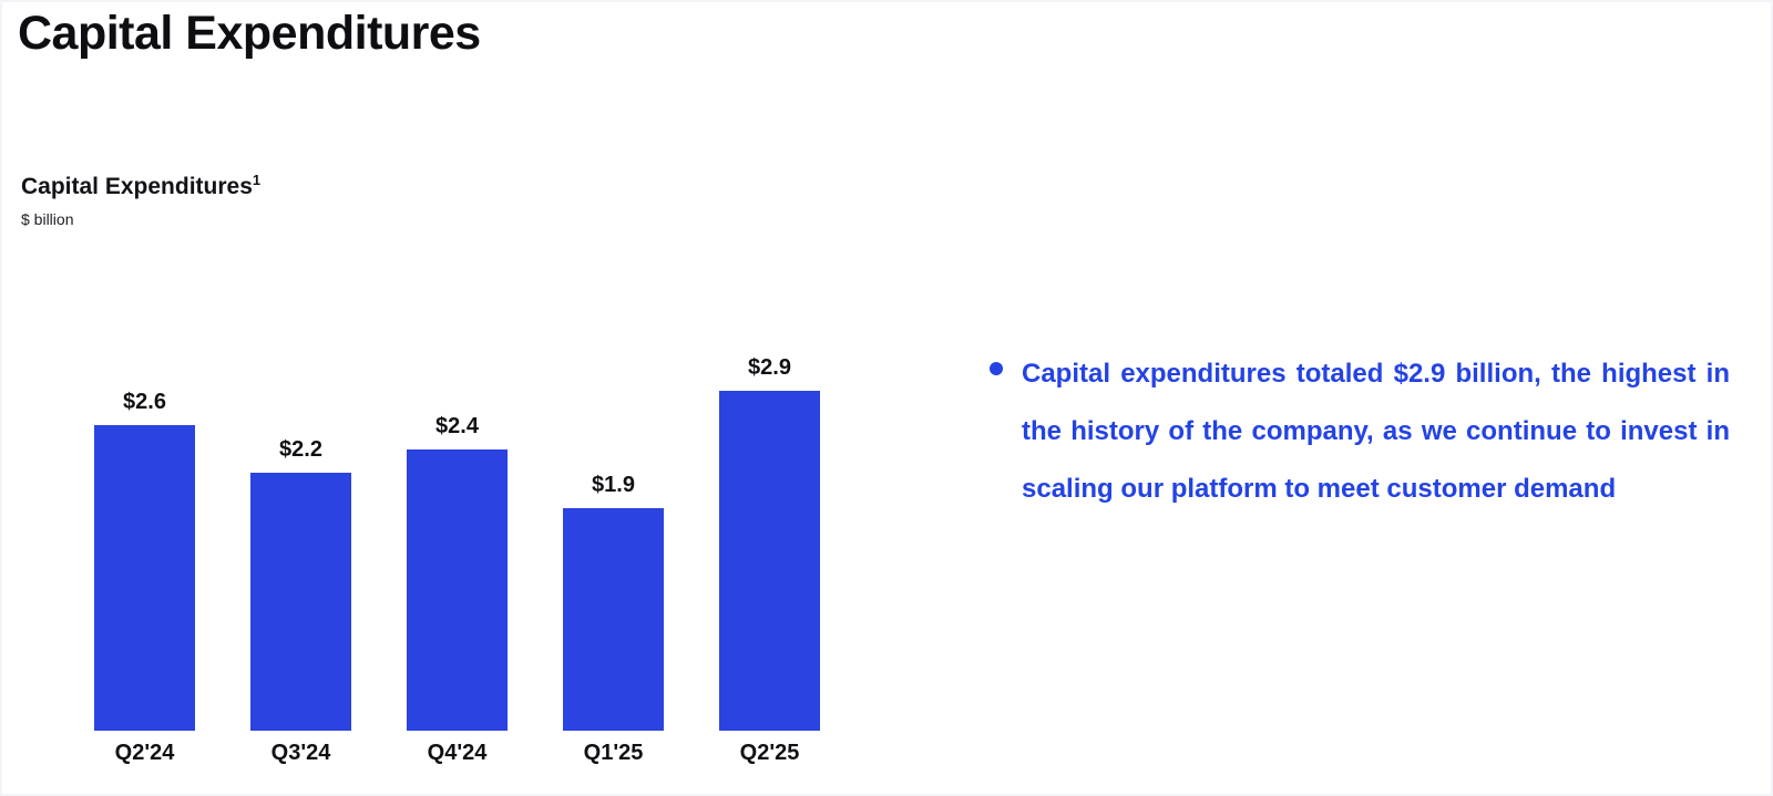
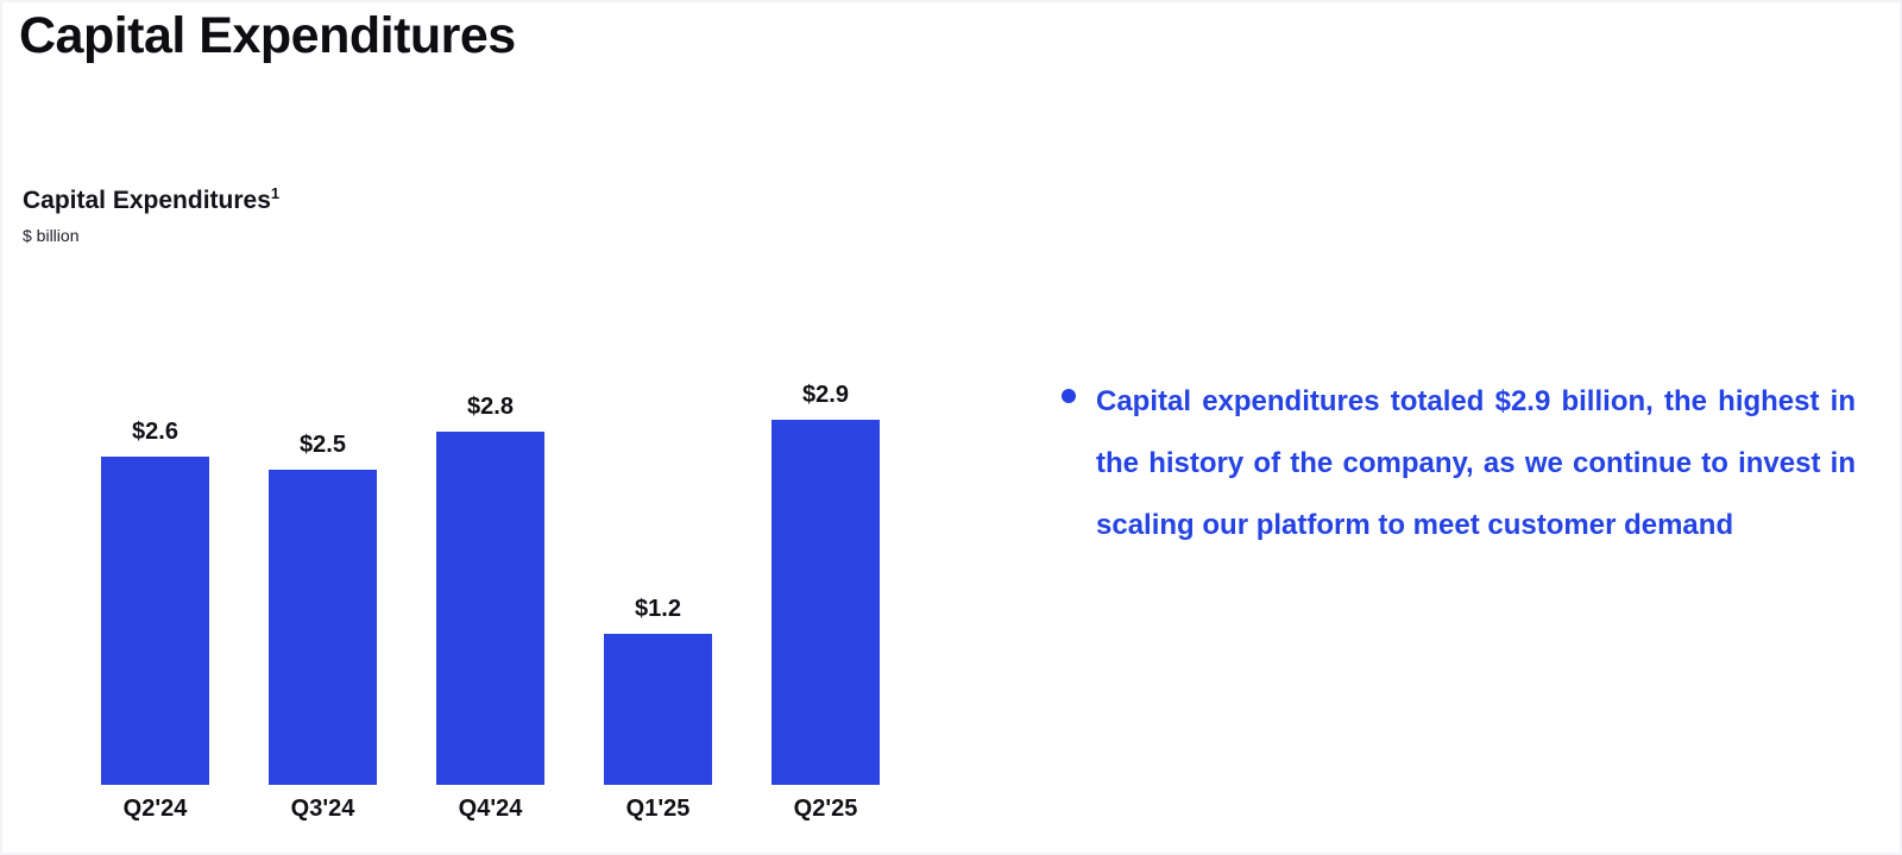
Q3'24: $2.2 -> $2.5
Q4'24: $2.4 -> $2.8
Q1'25: $1.9 -> $1.2
